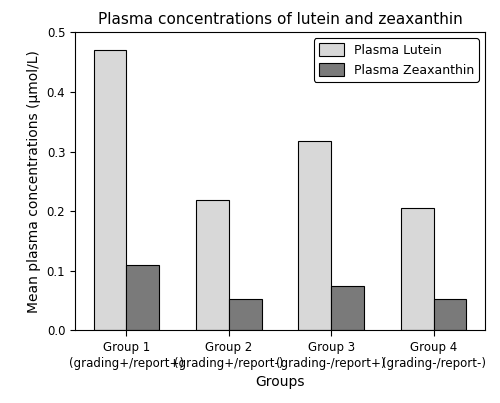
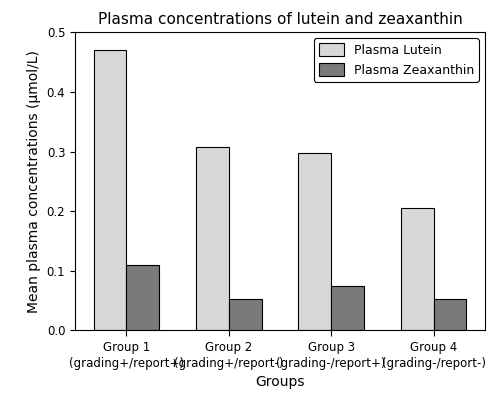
Plasma Lutein/Group 2 (grading+/report-): 0.218 -> 0.308
Plasma Lutein/Group 3 (grading-/report+): 0.317 -> 0.298
